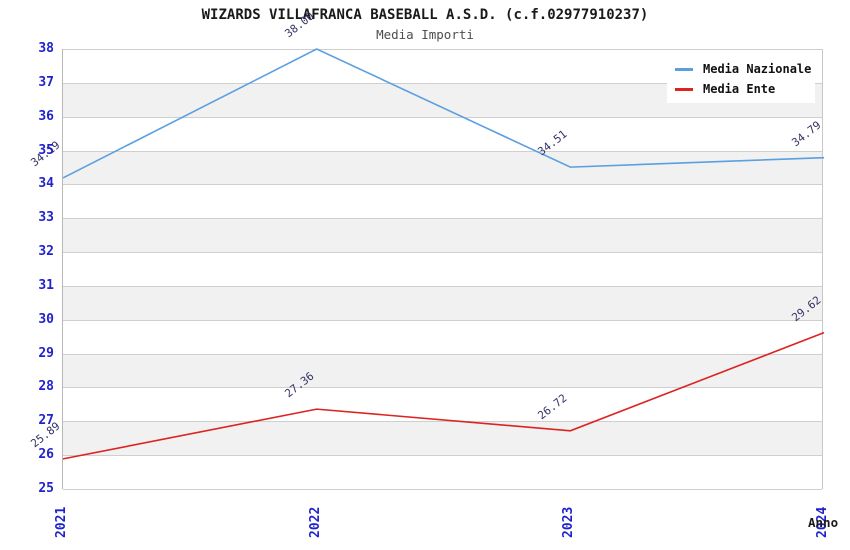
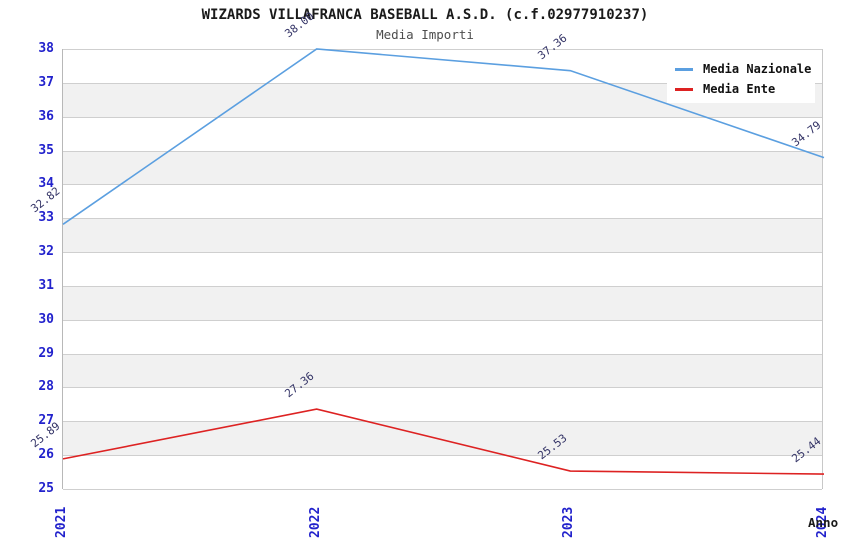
Media Nazionale/2021: 34.19 -> 32.82
Media Nazionale/2023: 34.51 -> 37.36
Media Ente/2023: 26.72 -> 25.53
Media Ente/2024: 29.62 -> 25.44
